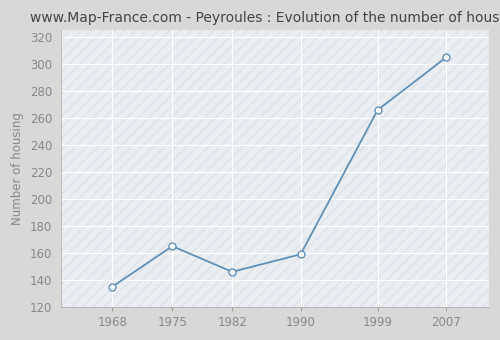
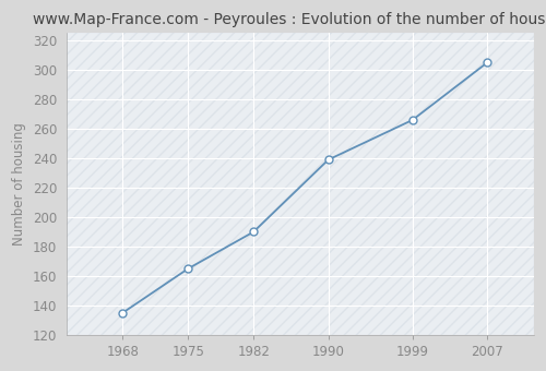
1982: 146 -> 190
1990: 159 -> 239
